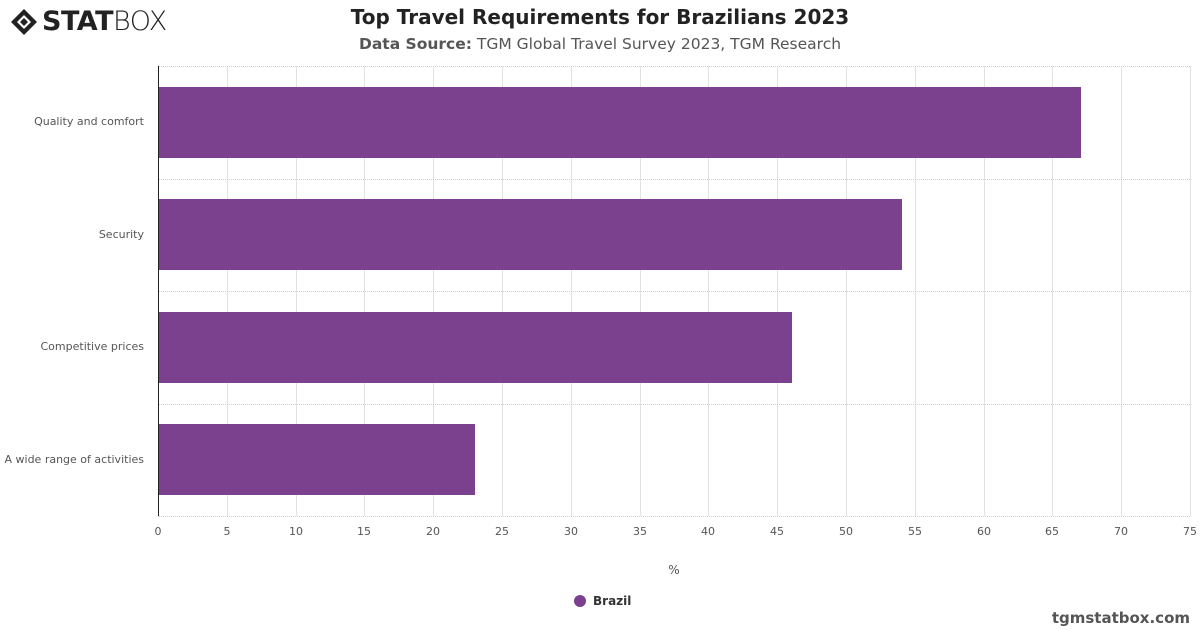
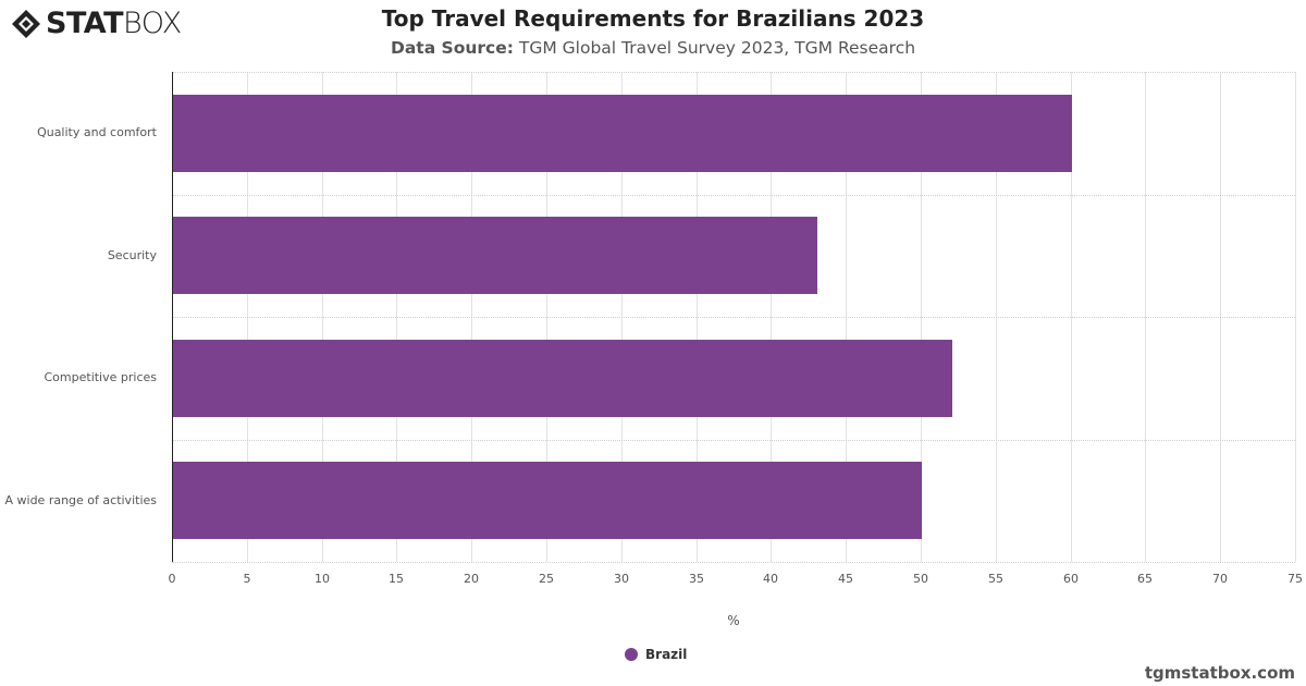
Quality and comfort: 67 -> 60
Security: 54 -> 43
Competitive prices: 46 -> 52
A wide range of activities: 23 -> 50
